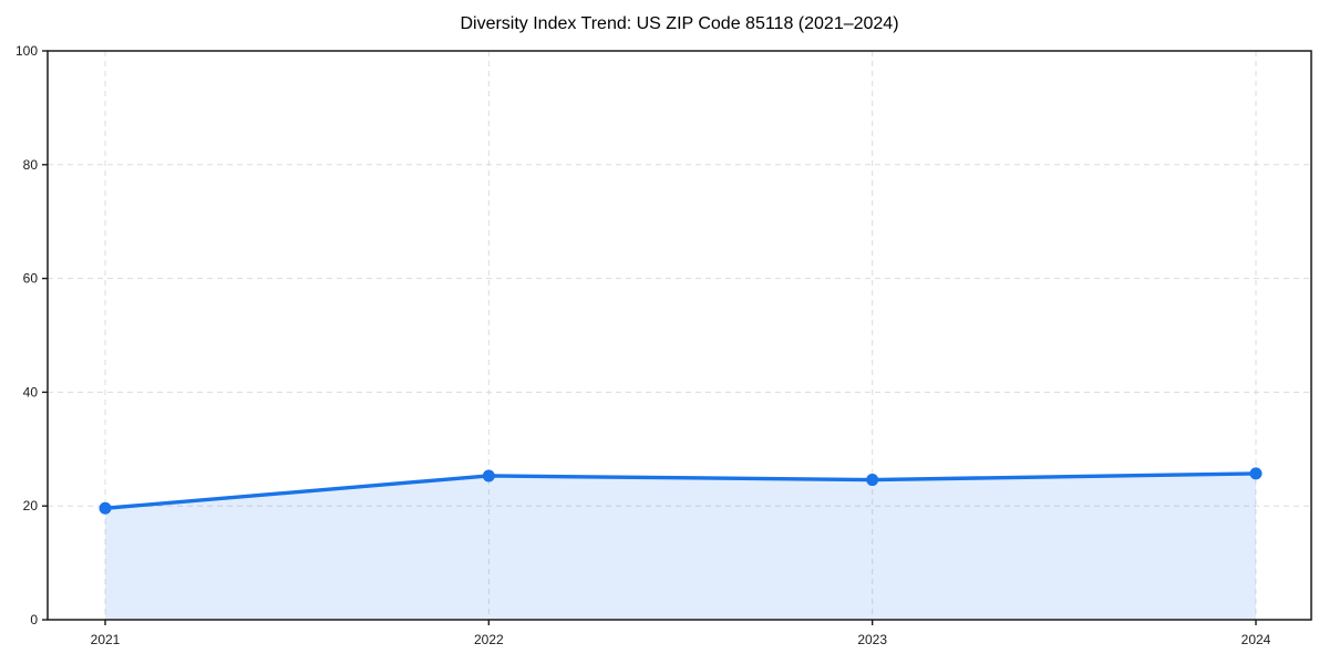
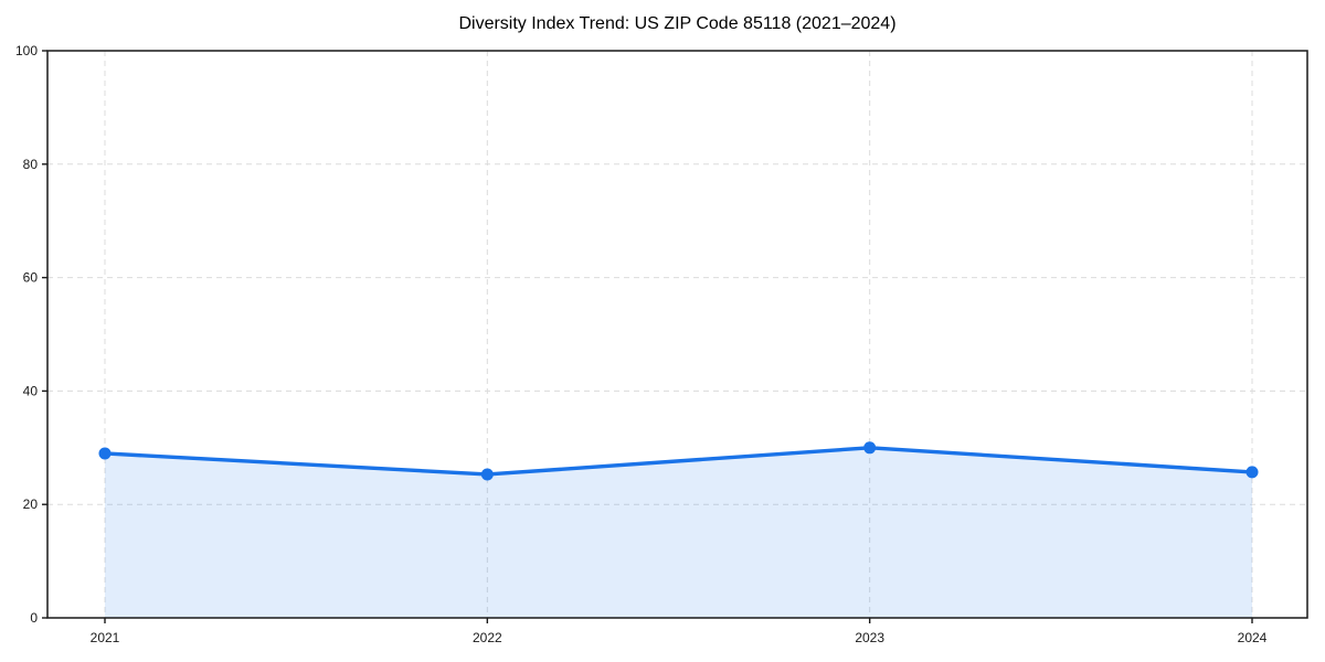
2021: 20 -> 29
2023: 25 -> 30
